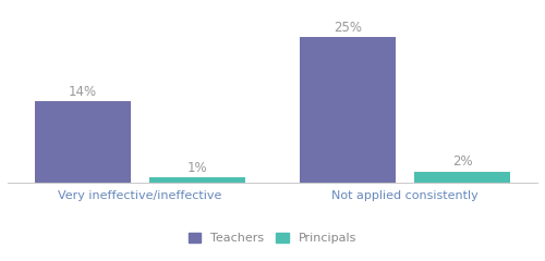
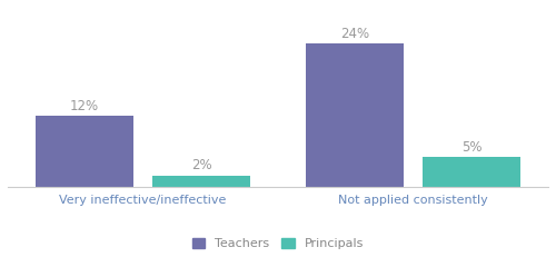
Teachers/Very ineffective/ineffective: 14% -> 12%
Principals/Very ineffective/ineffective: 1% -> 2%
Teachers/Not applied consistently: 25% -> 24%
Principals/Not applied consistently: 2% -> 5%
